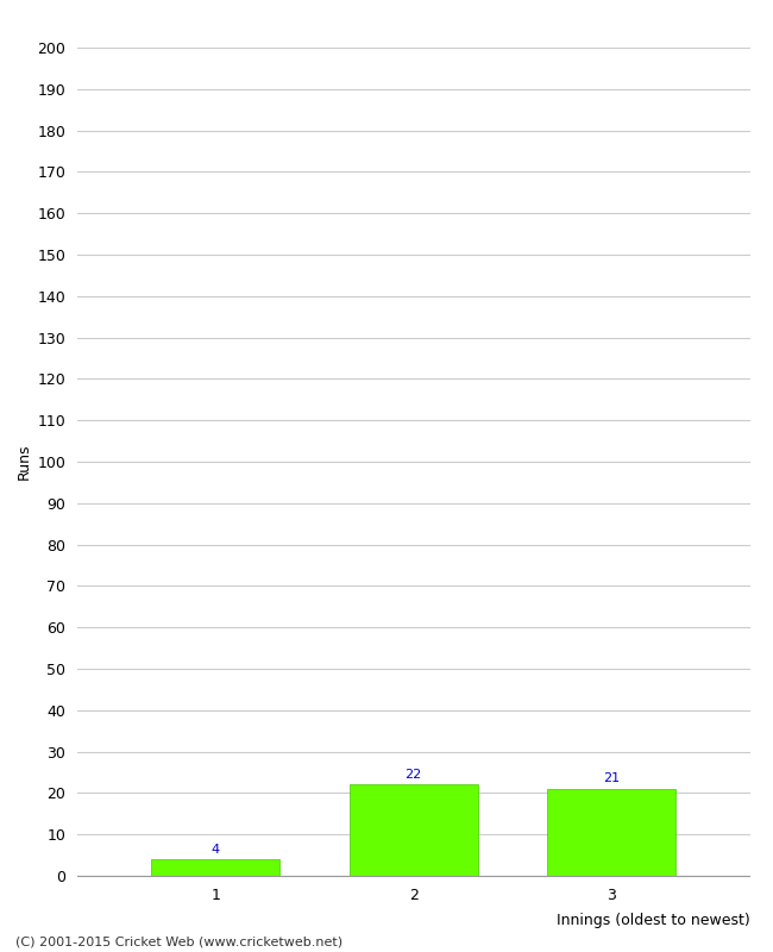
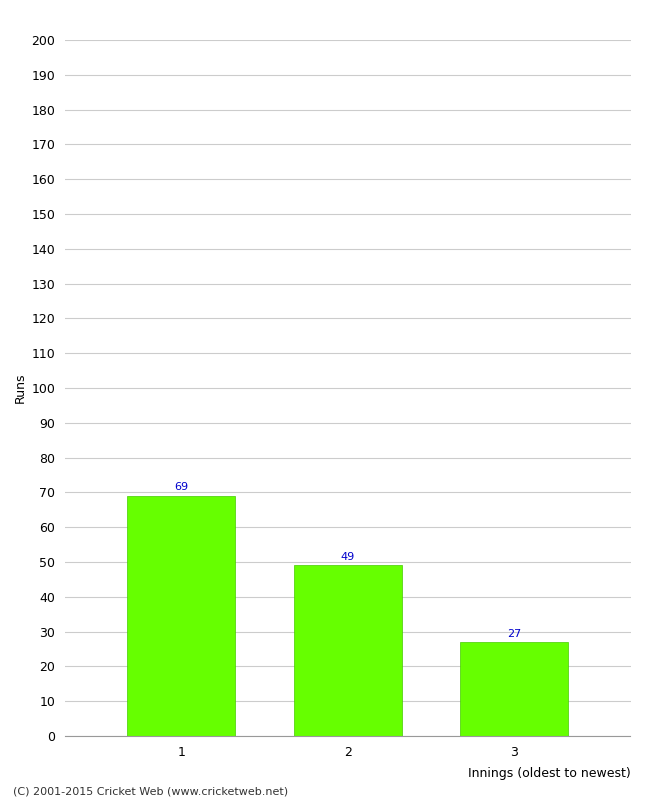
1: 4 -> 69
2: 22 -> 49
3: 21 -> 27
